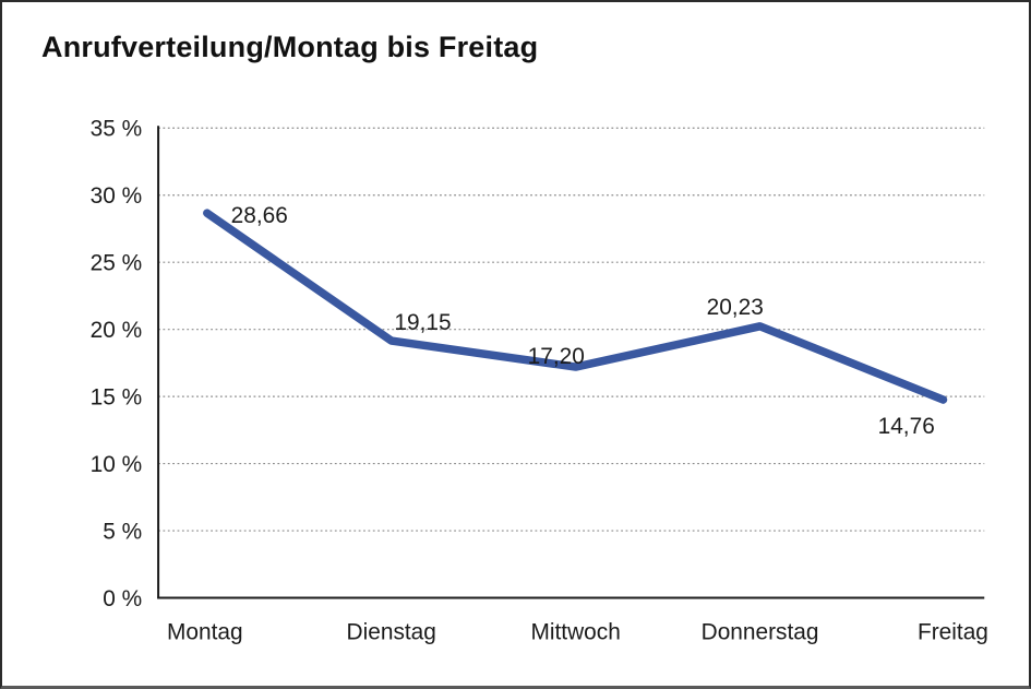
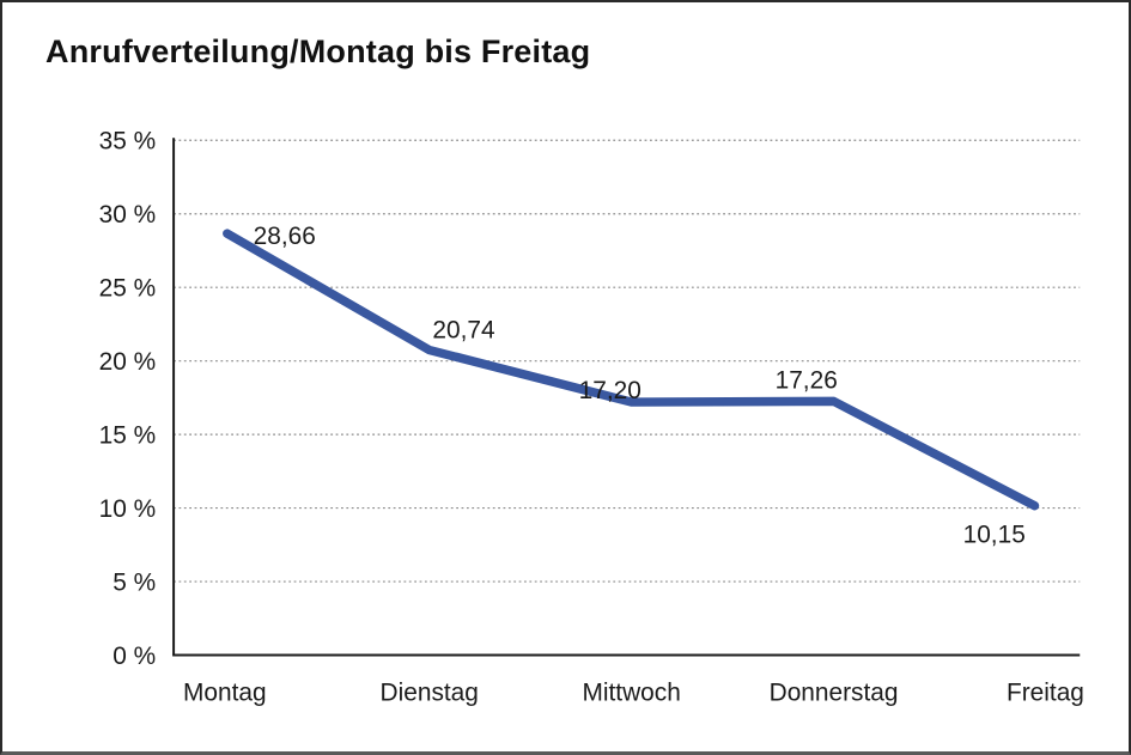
Dienstag: 19,15 -> 20,74
Donnerstag: 20,23 -> 17,26
Freitag: 14,76 -> 10,15
